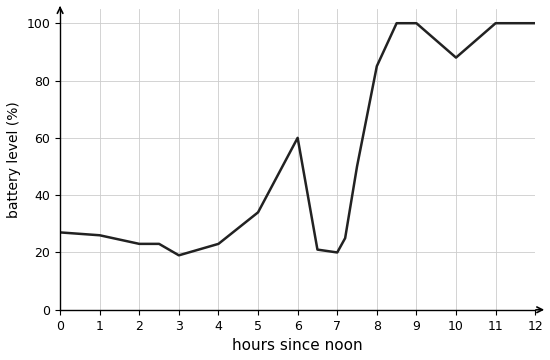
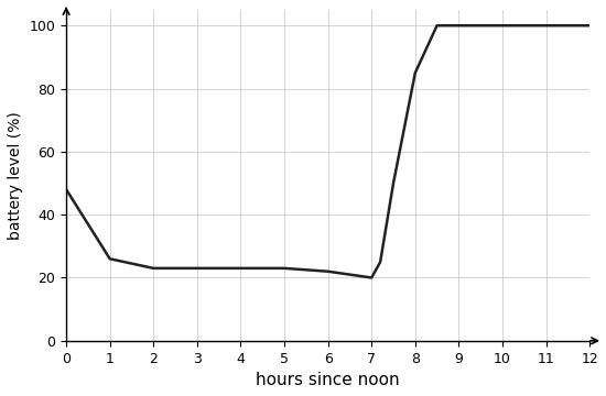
0: 27 -> 48
3: 19 -> 23
5: 34 -> 23
6: 60 -> 22
10: 88 -> 100
